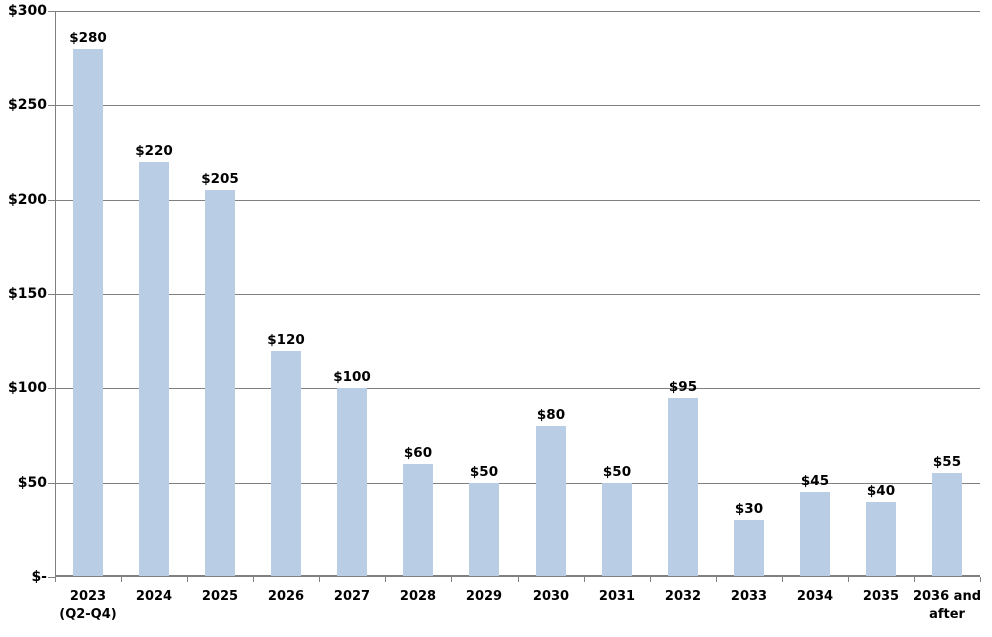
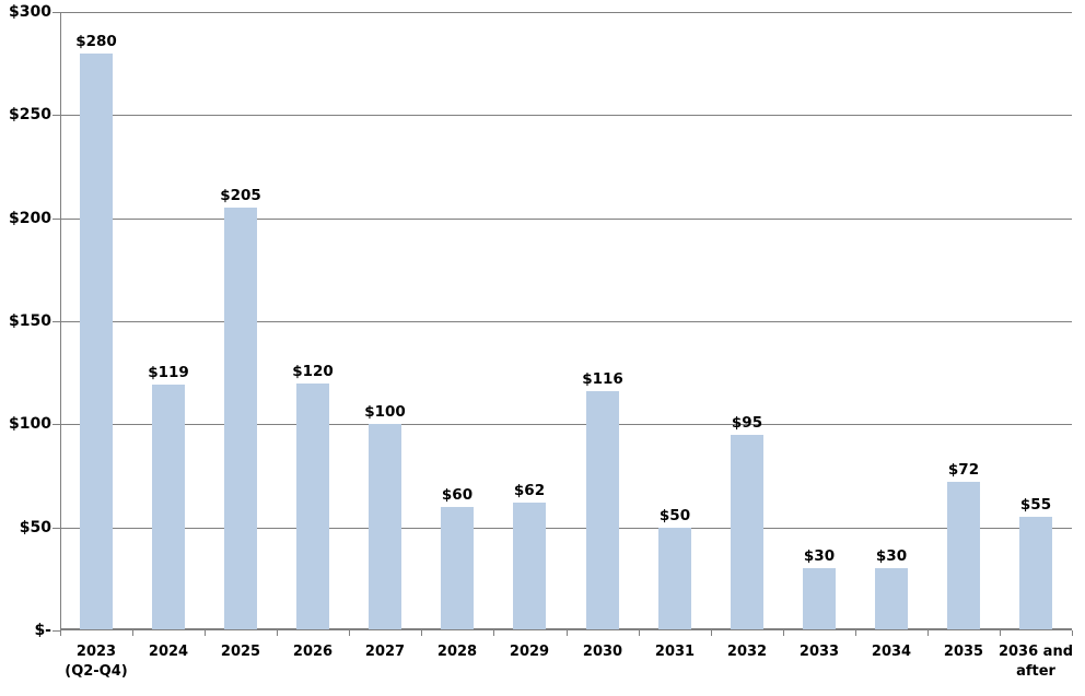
2024: $220 -> $119
2029: $50 -> $62
2030: $80 -> $116
2034: $45 -> $30
2035: $40 -> $72
